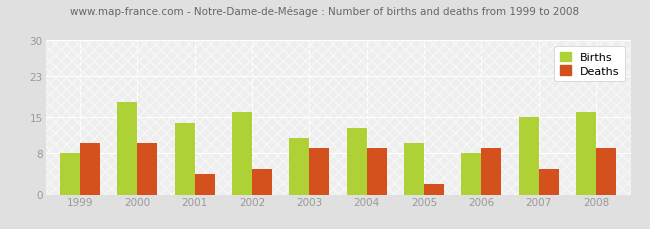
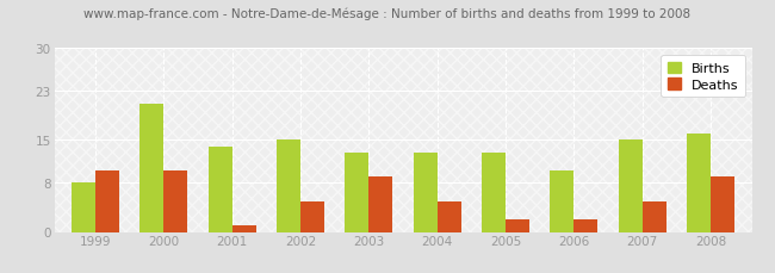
Births/2000: 18 -> 21
Deaths/2001: 4 -> 1
Births/2002: 16 -> 15
Births/2003: 11 -> 13
Deaths/2004: 9 -> 5
Births/2005: 10 -> 13
Births/2006: 8 -> 10
Deaths/2006: 9 -> 2
